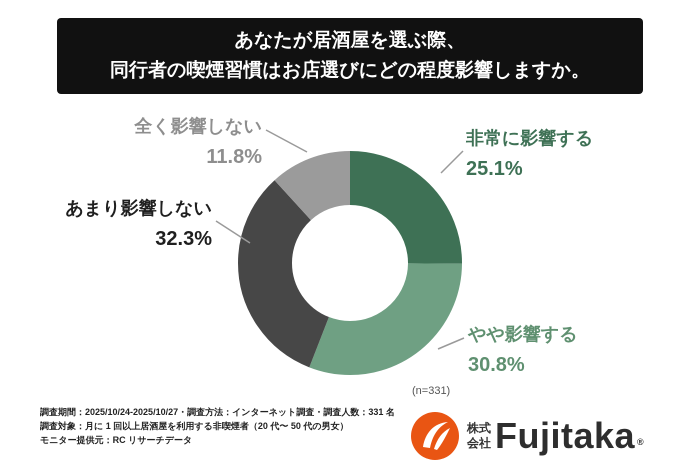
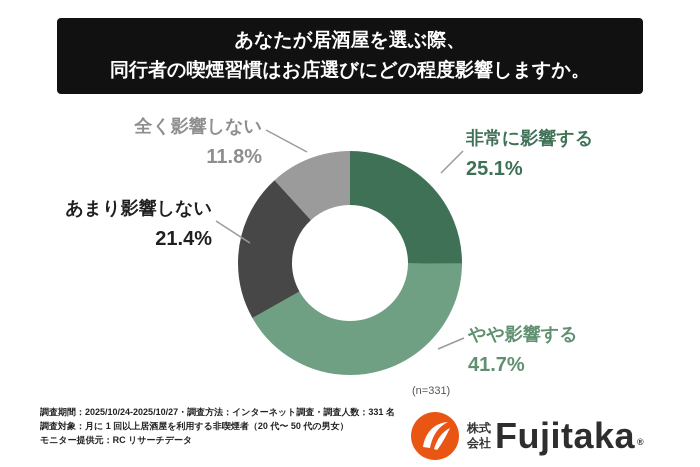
やや影響する: 30.8% -> 41.7%
あまり影響しない: 32.3% -> 21.4%
